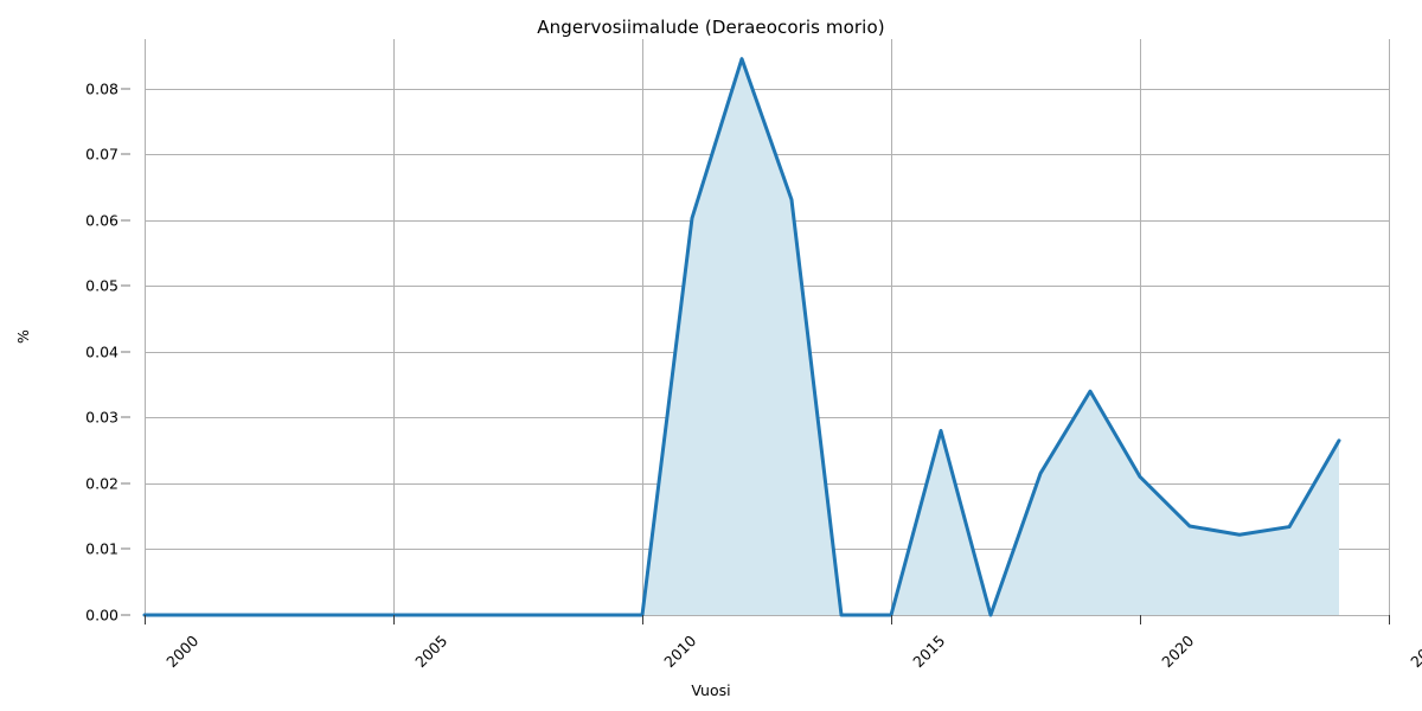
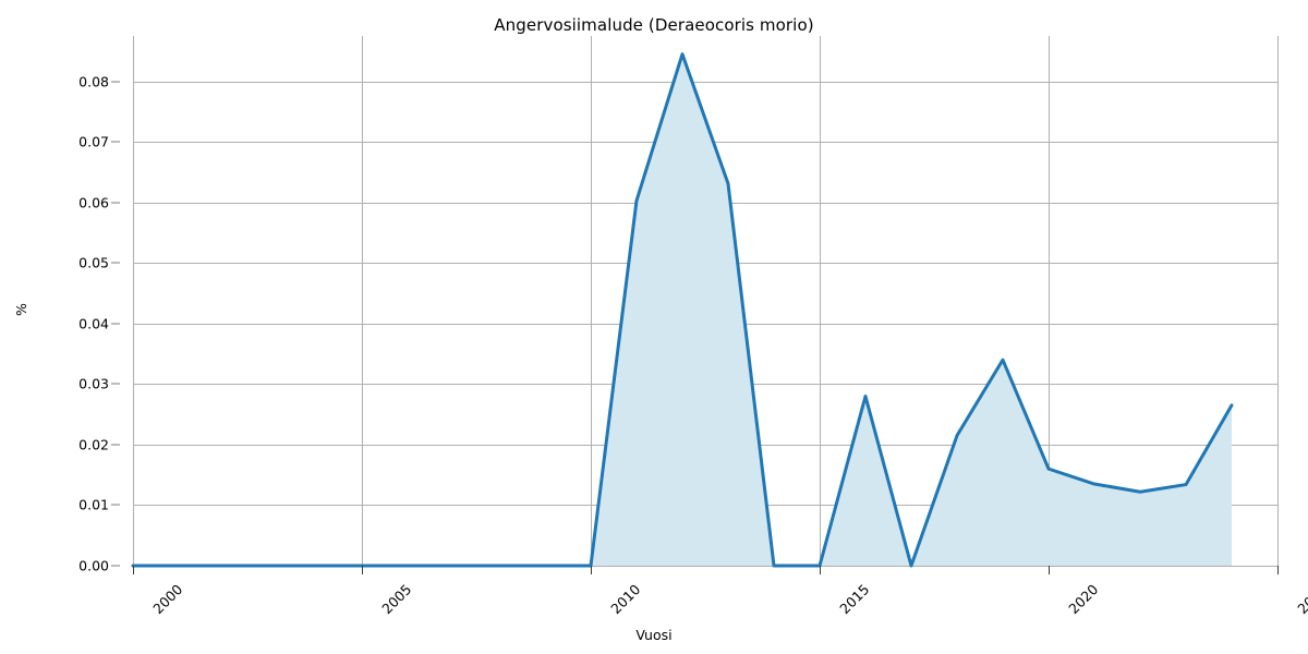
2020: 0.021 -> 0.016
